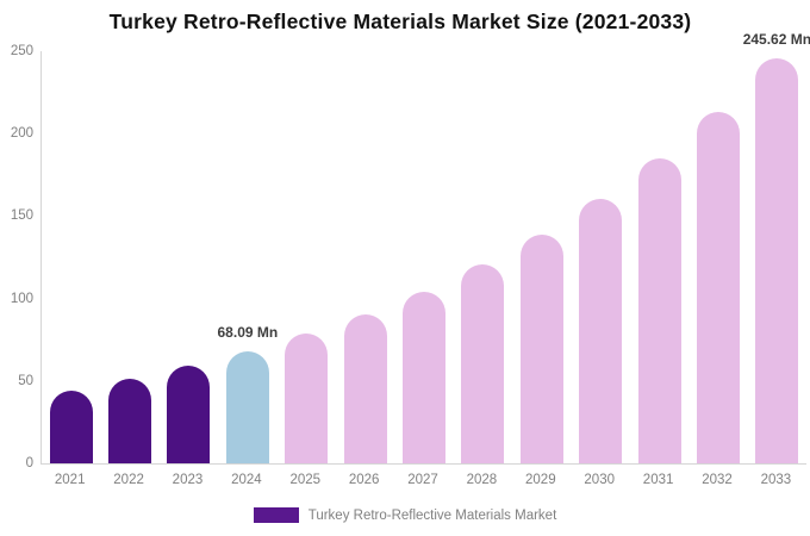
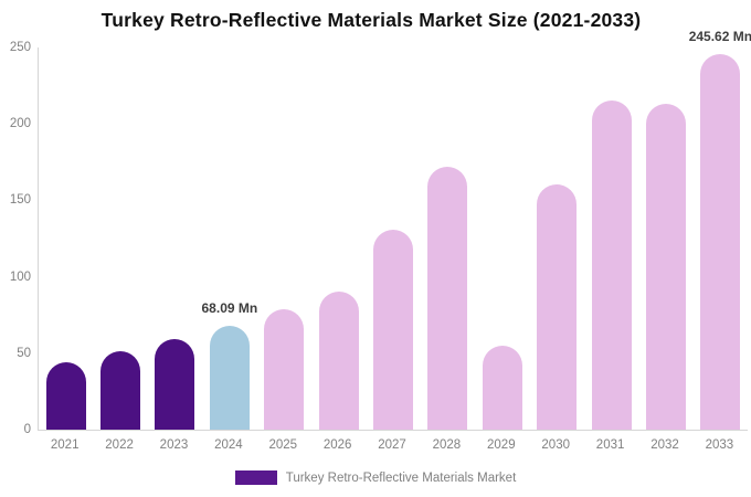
2027: 104 -> 131
2028: 120 -> 172
2029: 139 -> 55
2031: 185 -> 215
